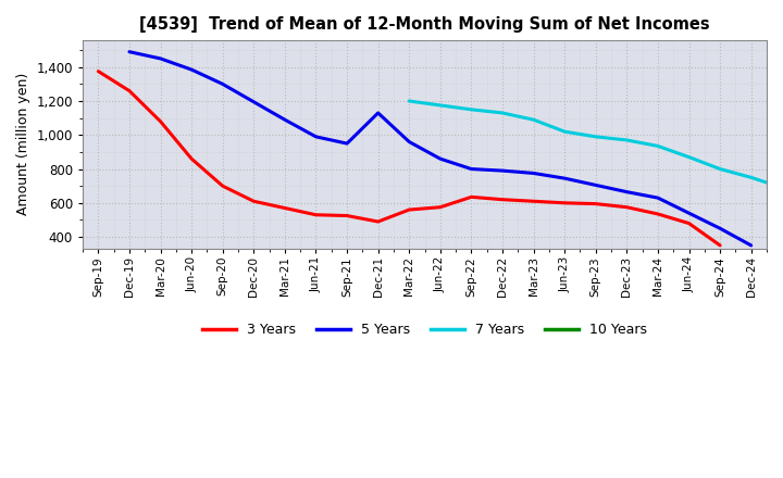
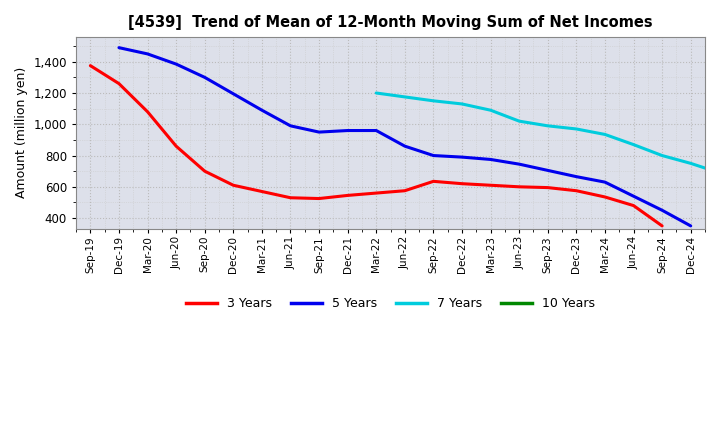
3 Years/Dec-21: 490 -> 540
5 Years/Dec-21: 1,130 -> 960
